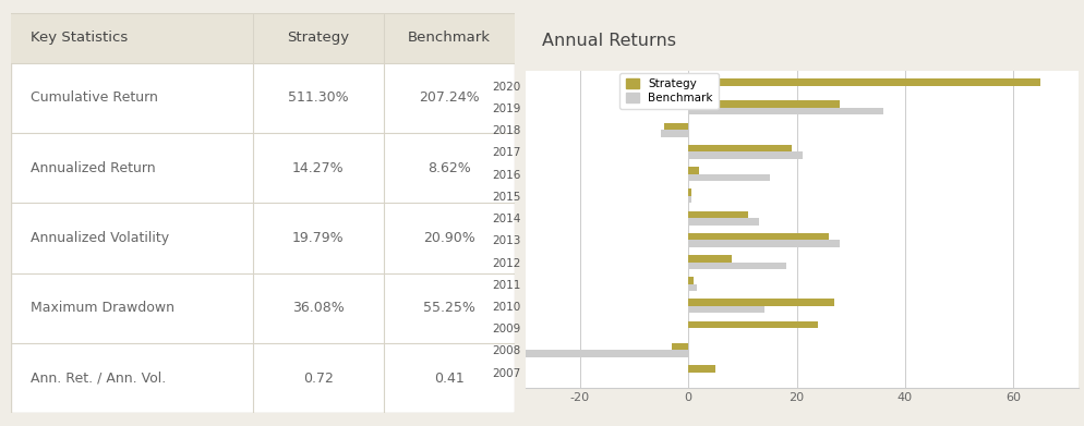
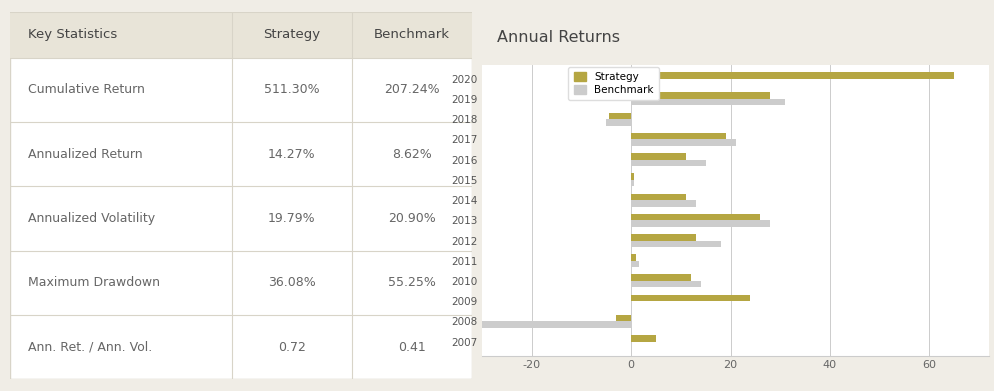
Benchmark/2019: 36.0 -> 31.0
Strategy/2016: 2.0 -> 11.0
Strategy/2012: 8.0 -> 13.0
Strategy/2010: 27.0 -> 12.0
